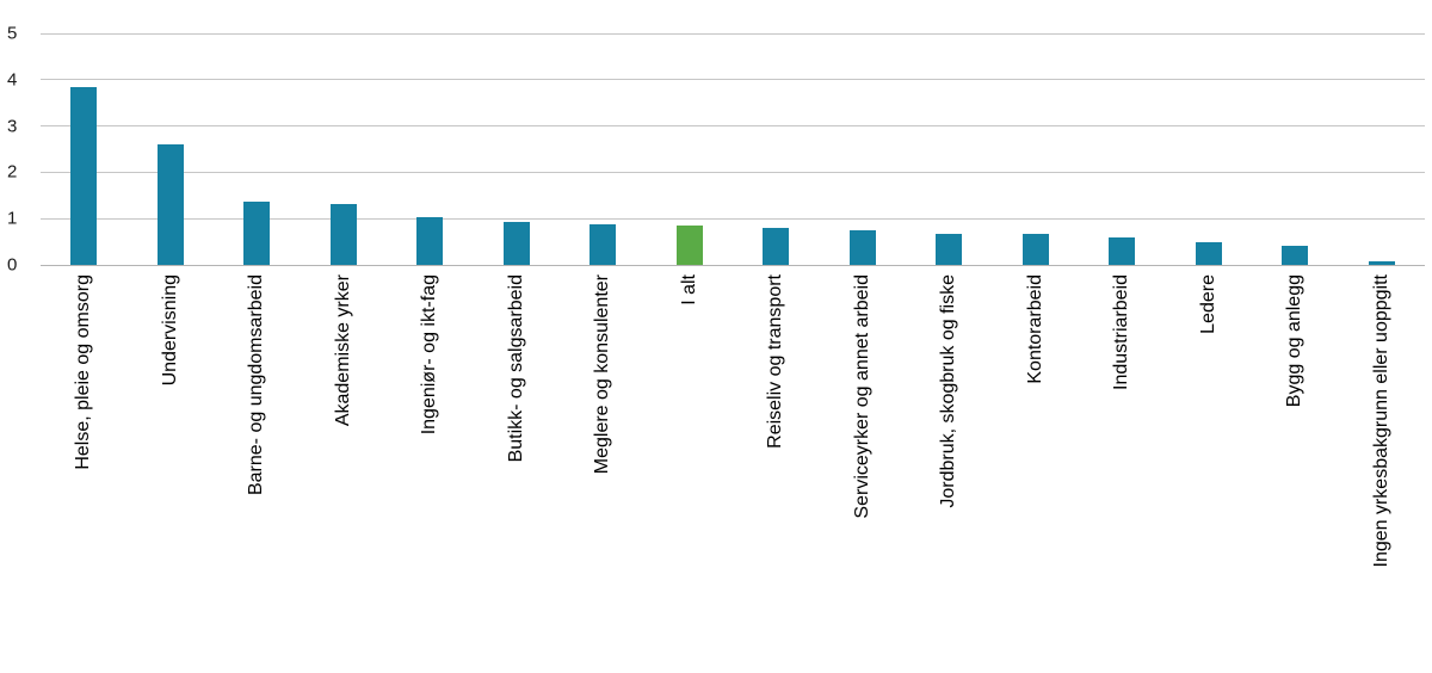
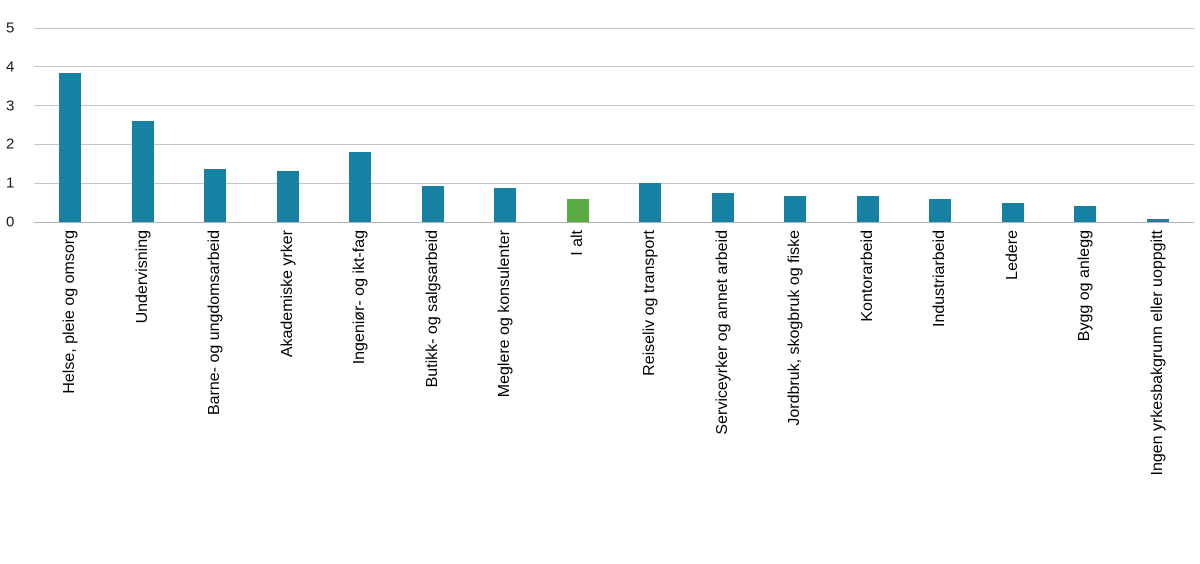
Ingeniør- og ikt-fag: 1.0 -> 1.8
I alt: 0.8 -> 0.6
Reiseliv og transport: 0.8 -> 1.0
